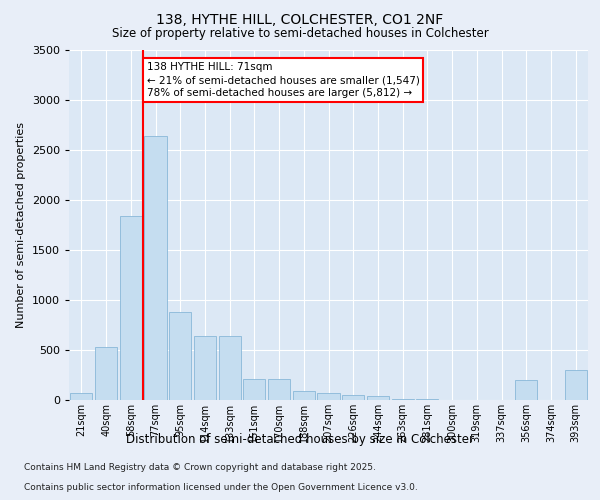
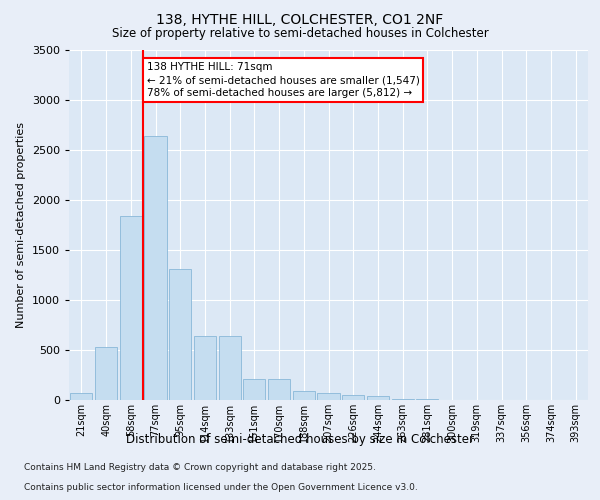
95sqm: 880 -> 1310
356sqm: 200 -> 0
393sqm: 300 -> 0
